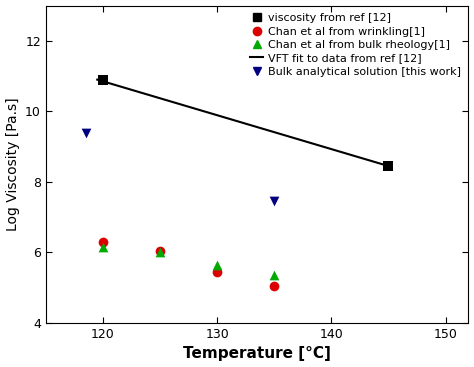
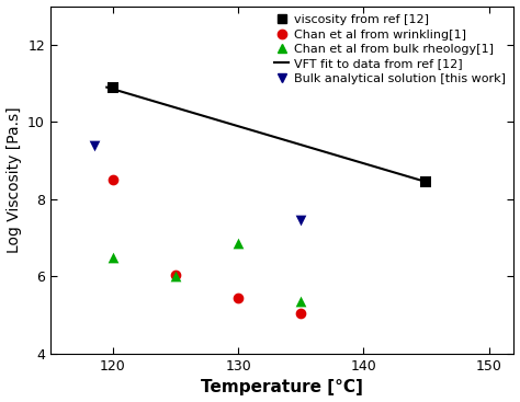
Chan et al from wrinkling[1]/120: 6.30 -> 8.50
Chan et al from bulk rheology[1]/120: 6.15 -> 6.50
Chan et al from bulk rheology[1]/130: 5.65 -> 6.85
